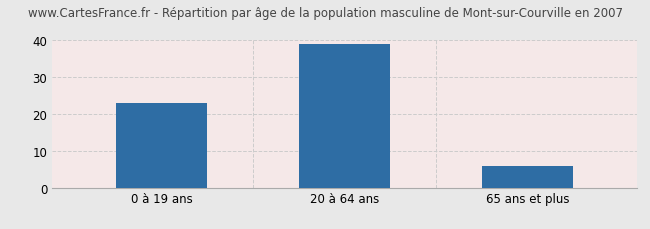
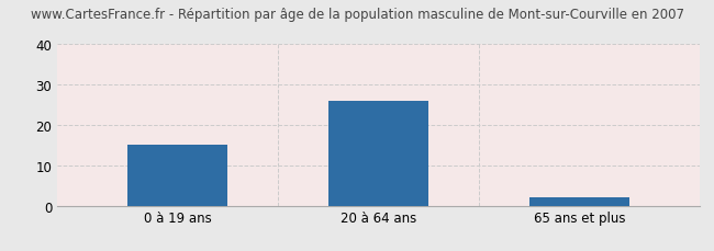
0 à 19 ans: 23 -> 15
20 à 64 ans: 39 -> 26
65 ans et plus: 6 -> 2
